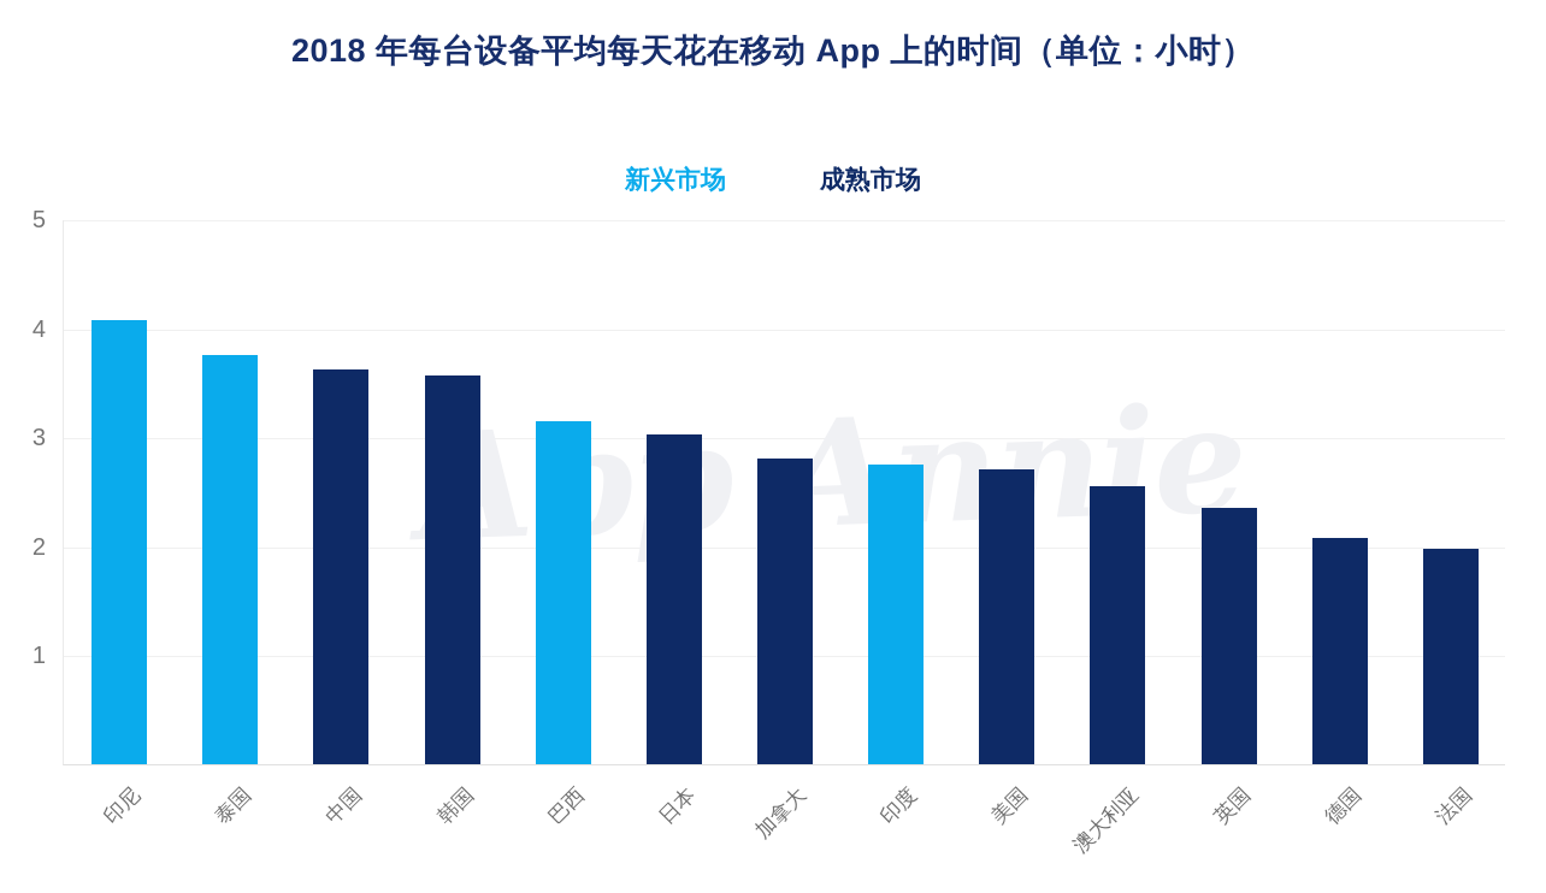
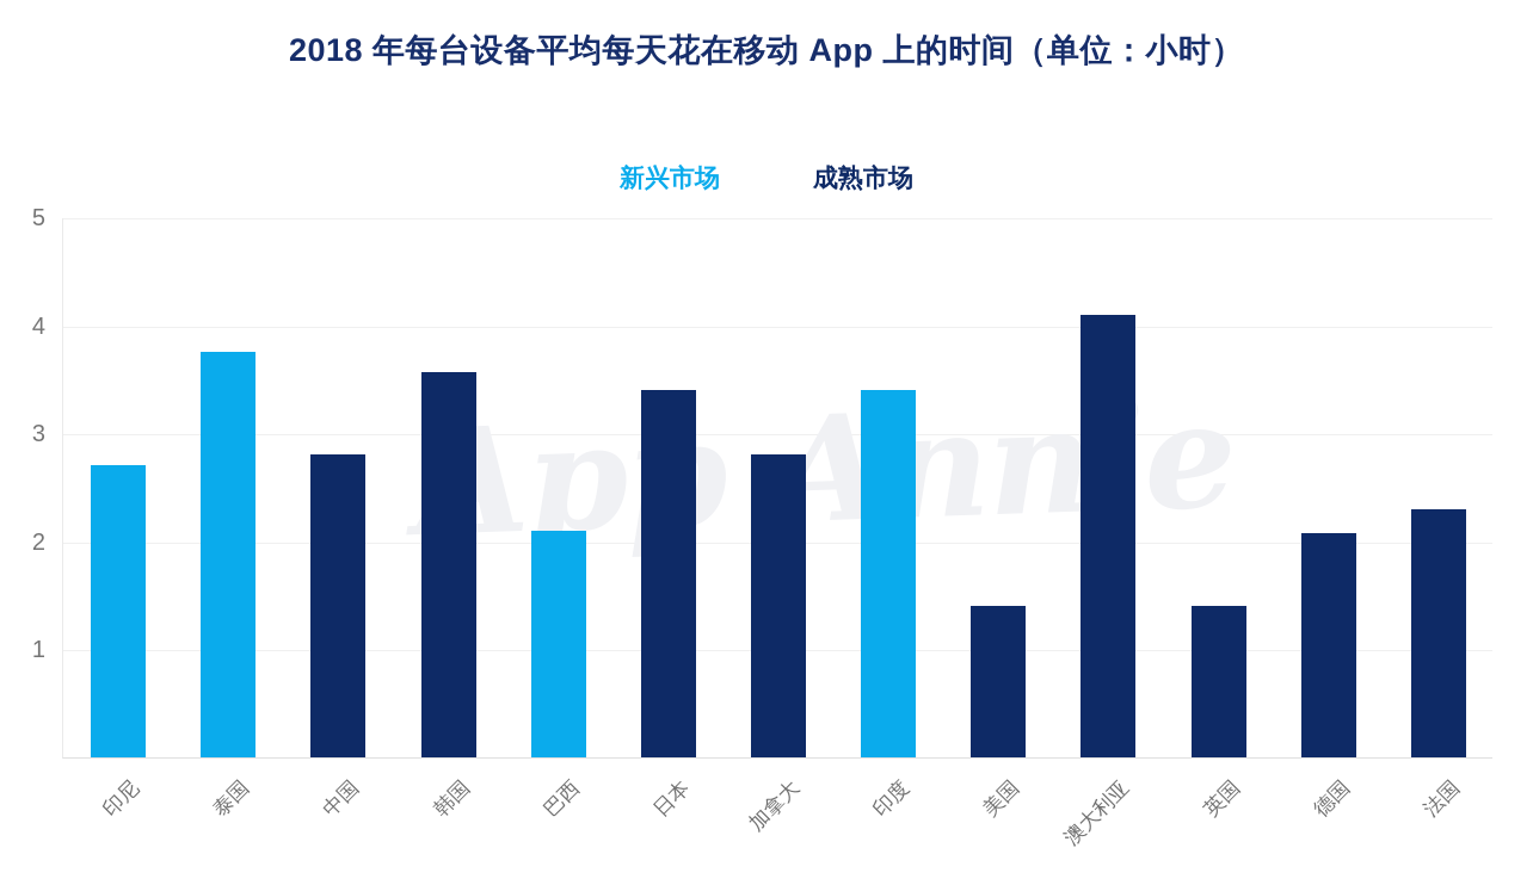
印尼: 4.1 -> 2.7
中国: 3.6 -> 2.8
巴西: 3.1 -> 2.1
日本: 3.0 -> 3.4
印度: 2.8 -> 3.4
美国: 2.7 -> 1.4
澳大利亚: 2.5 -> 4.1
英国: 2.4 -> 1.4
法国: 2.0 -> 2.3
